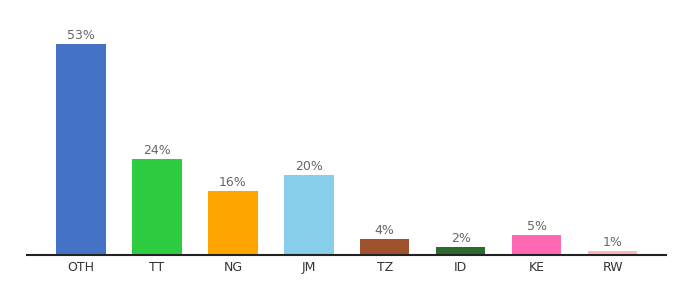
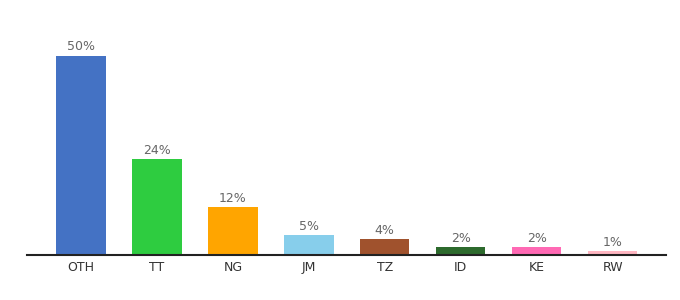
OTH: 53% -> 50%
NG: 16% -> 12%
JM: 20% -> 5%
KE: 5% -> 2%
